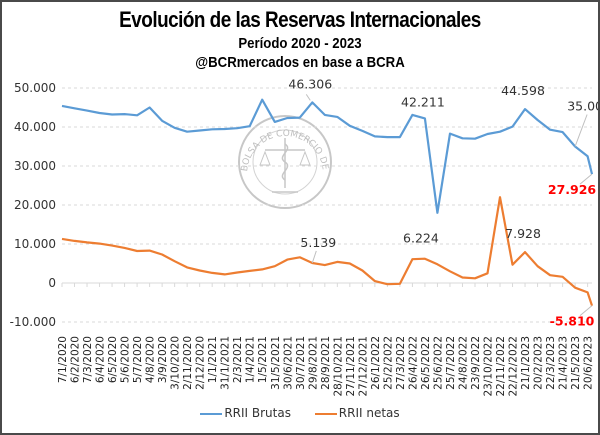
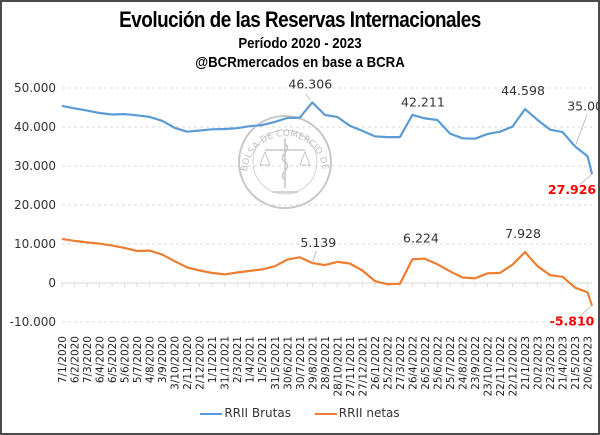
RRII Brutas/4/8/2020: 45000 -> 43000
RRII Brutas/1/5/2021: 47000 -> 40000
RRII Brutas/25/6/2022: 18000 -> 42000
RRII netas/22/11/2022: 22000 -> 3000
